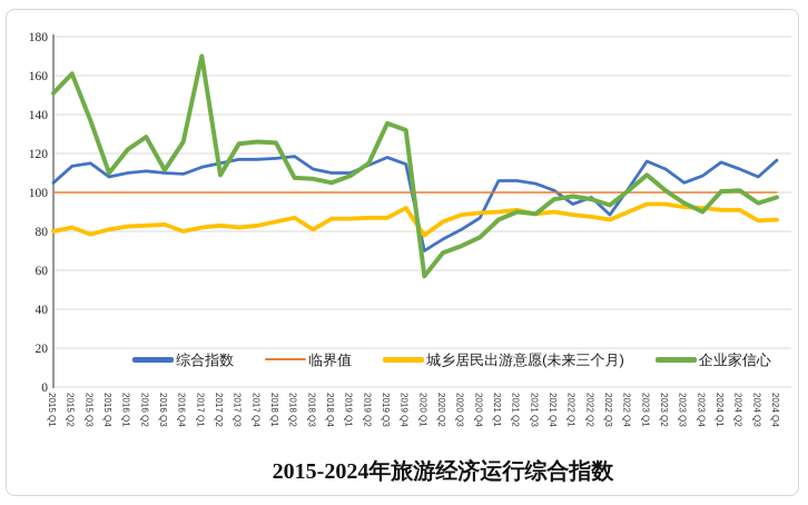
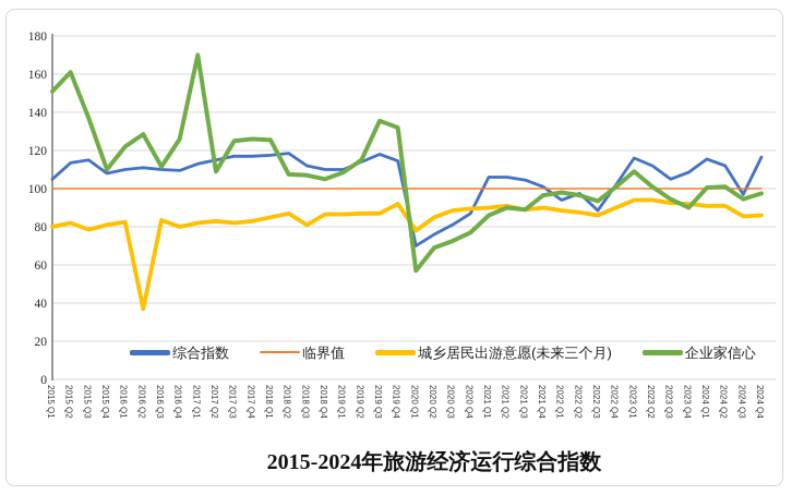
城乡居民出游意愿(未来三个月)/2016 Q2: 83 -> 37
综合指数/2024 Q3: 108 -> 97
